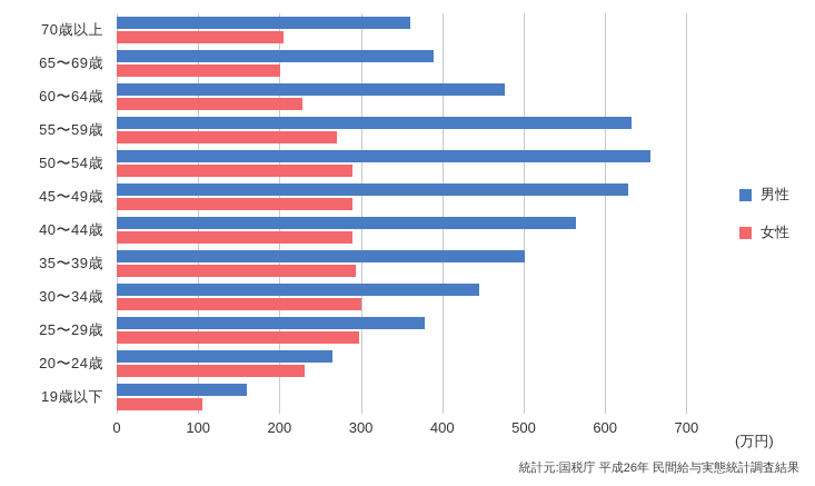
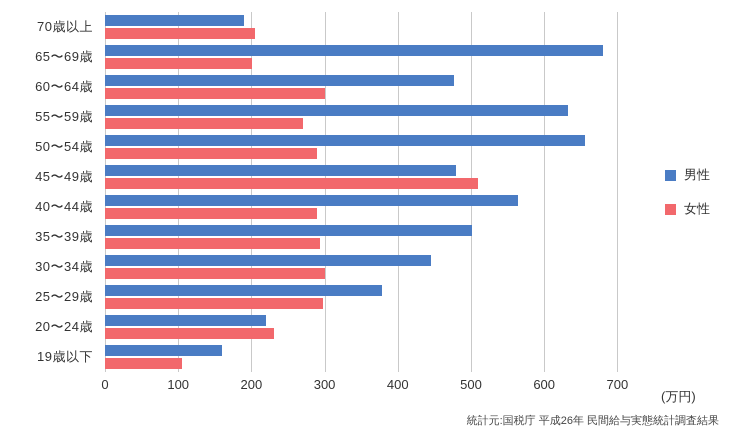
男性/70歳以上: 360 -> 190
男性/65〜69歳: 390 -> 680
女性/60〜64歳: 230 -> 300
男性/45〜49歳: 630 -> 480
女性/45〜49歳: 290 -> 510
男性/20〜24歳: 260 -> 220
